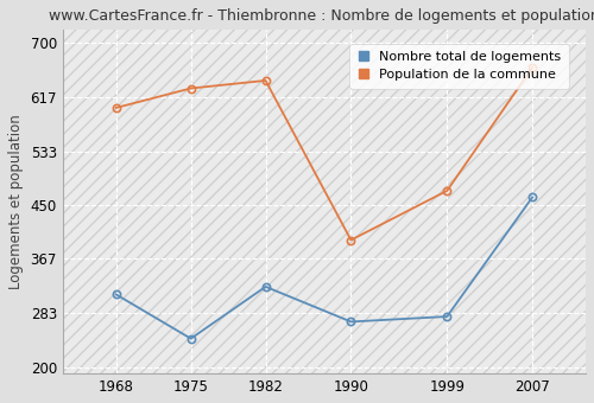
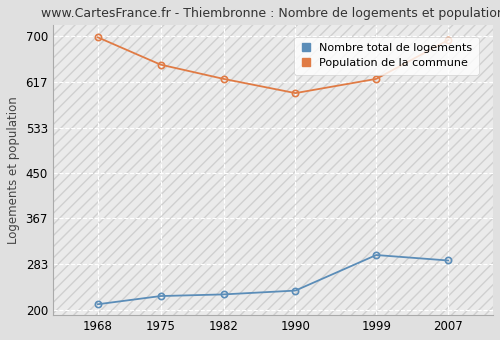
Nombre total de logements/1968: 312 -> 210
Population de la commune/1968: 600 -> 698
Nombre total de logements/1975: 244 -> 225
Population de la commune/1975: 630 -> 648
Nombre total de logements/1982: 324 -> 228
Population de la commune/1982: 642 -> 622
Nombre total de logements/1990: 270 -> 235
Population de la commune/1990: 396 -> 596
Nombre total de logements/1999: 278 -> 300
Population de la commune/1999: 472 -> 622
Nombre total de logements/2007: 462 -> 290
Population de la commune/2007: 662 -> 693
